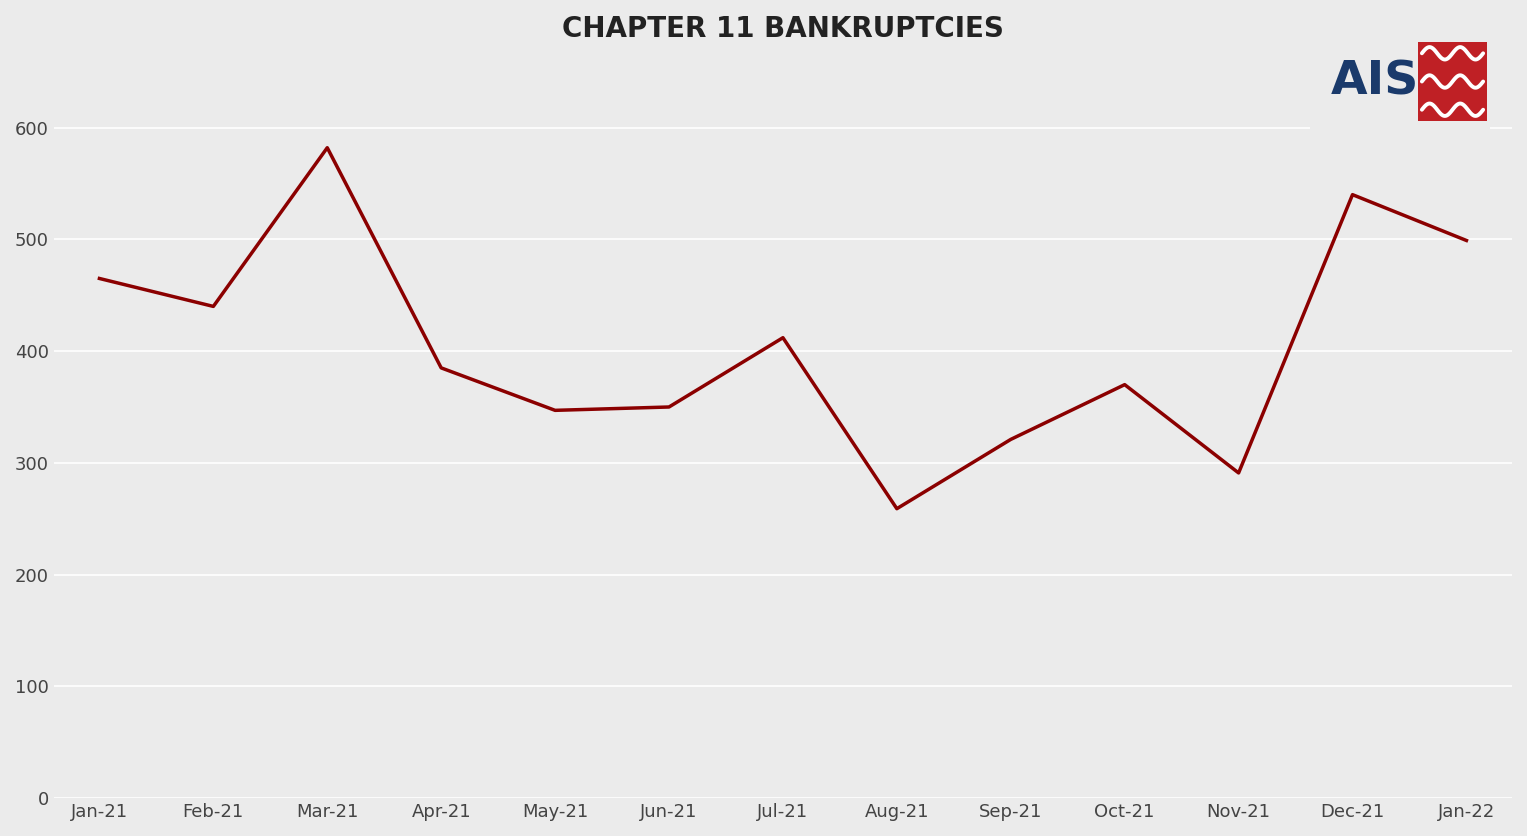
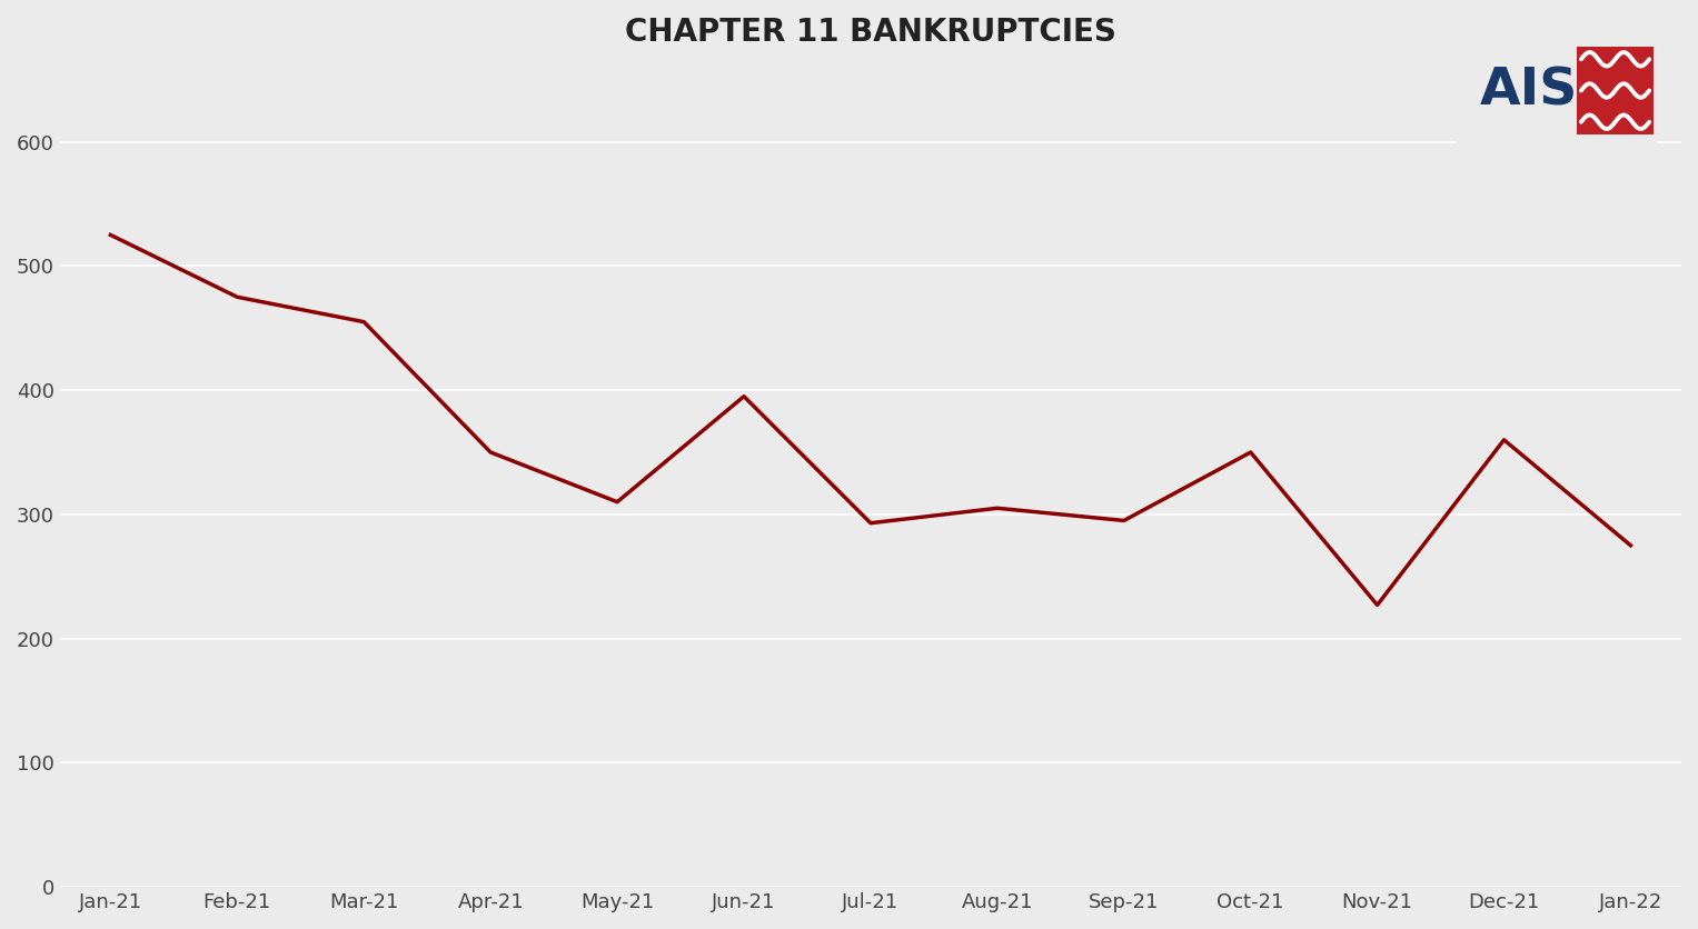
CHAPTER 11 BANKRUPTCIES/Jan-21: 465 -> 525
CHAPTER 11 BANKRUPTCIES/Feb-21: 440 -> 475
CHAPTER 11 BANKRUPTCIES/Mar-21: 582 -> 455
CHAPTER 11 BANKRUPTCIES/Apr-21: 385 -> 350
CHAPTER 11 BANKRUPTCIES/May-21: 347 -> 310
CHAPTER 11 BANKRUPTCIES/Jun-21: 350 -> 395
CHAPTER 11 BANKRUPTCIES/Jul-21: 412 -> 293
CHAPTER 11 BANKRUPTCIES/Aug-21: 259 -> 305
CHAPTER 11 BANKRUPTCIES/Sep-21: 321 -> 295
CHAPTER 11 BANKRUPTCIES/Oct-21: 370 -> 350
CHAPTER 11 BANKRUPTCIES/Nov-21: 291 -> 227
CHAPTER 11 BANKRUPTCIES/Dec-21: 540 -> 360
CHAPTER 11 BANKRUPTCIES/Jan-22: 499 -> 275
